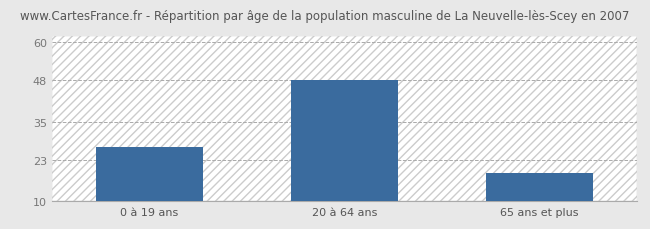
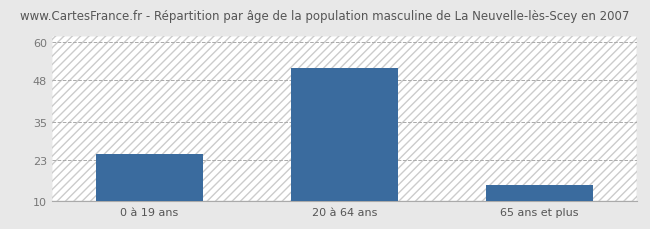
0 à 19 ans: 27 -> 25
20 à 64 ans: 48 -> 52
65 ans et plus: 19 -> 15
